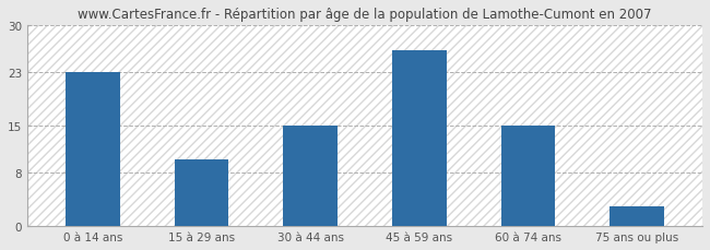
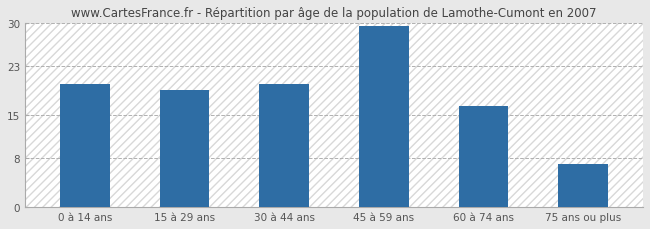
0 à 14 ans: 23.0 -> 20.0
15 à 29 ans: 10.0 -> 19.0
30 à 44 ans: 15.0 -> 20.0
45 à 59 ans: 26.2 -> 29.5
60 à 74 ans: 15.0 -> 16.5
75 ans ou plus: 3.0 -> 7.0
